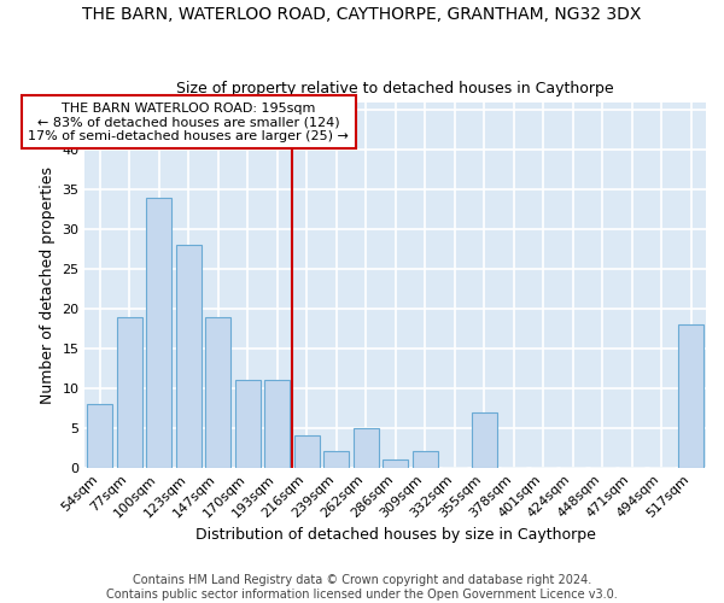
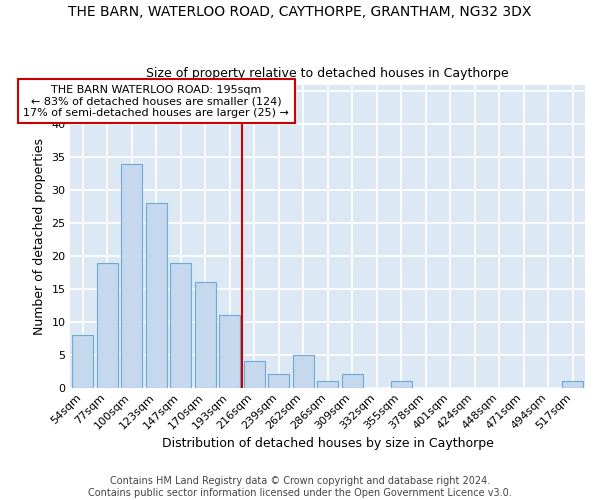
170sqm: 11 -> 16
355sqm: 7 -> 1
517sqm: 18 -> 1
